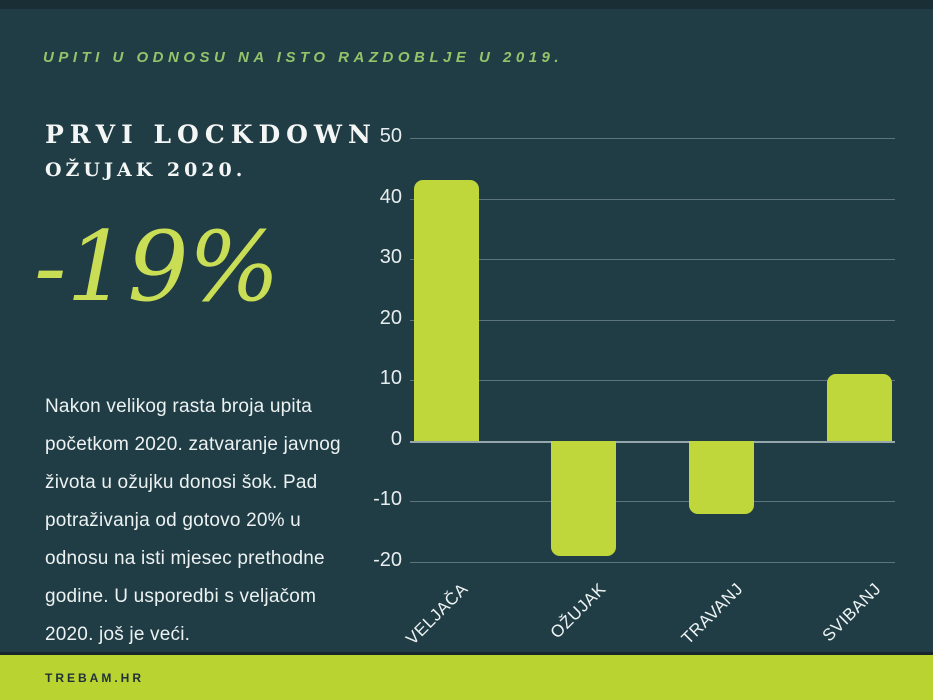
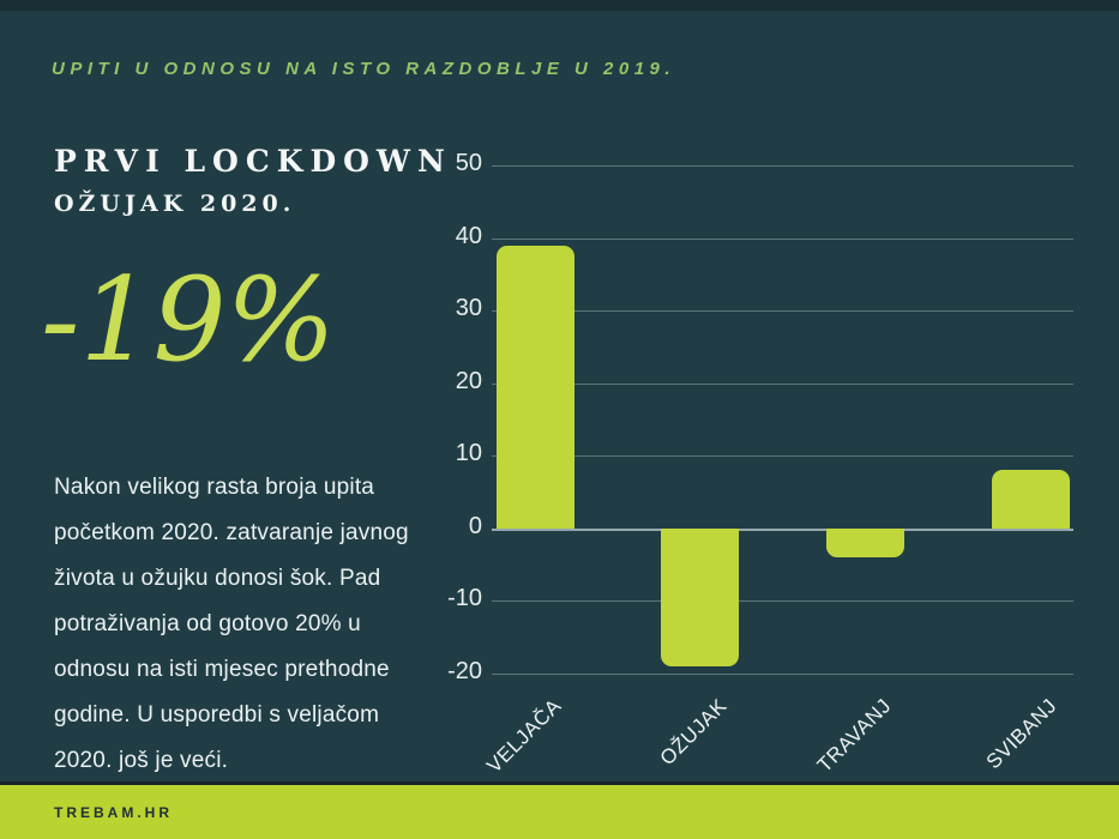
VELJAČA: 43 -> 39
TRAVANJ: -12 -> -4
SVIBANJ: 11 -> 8
